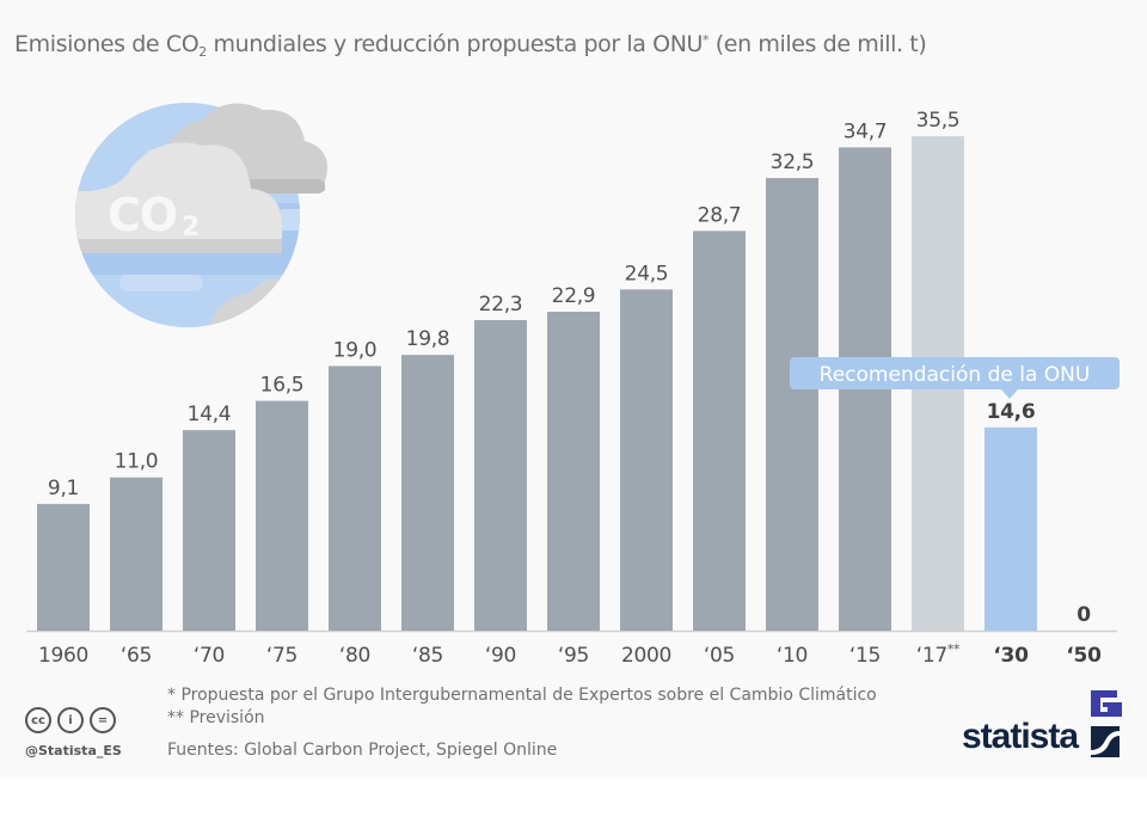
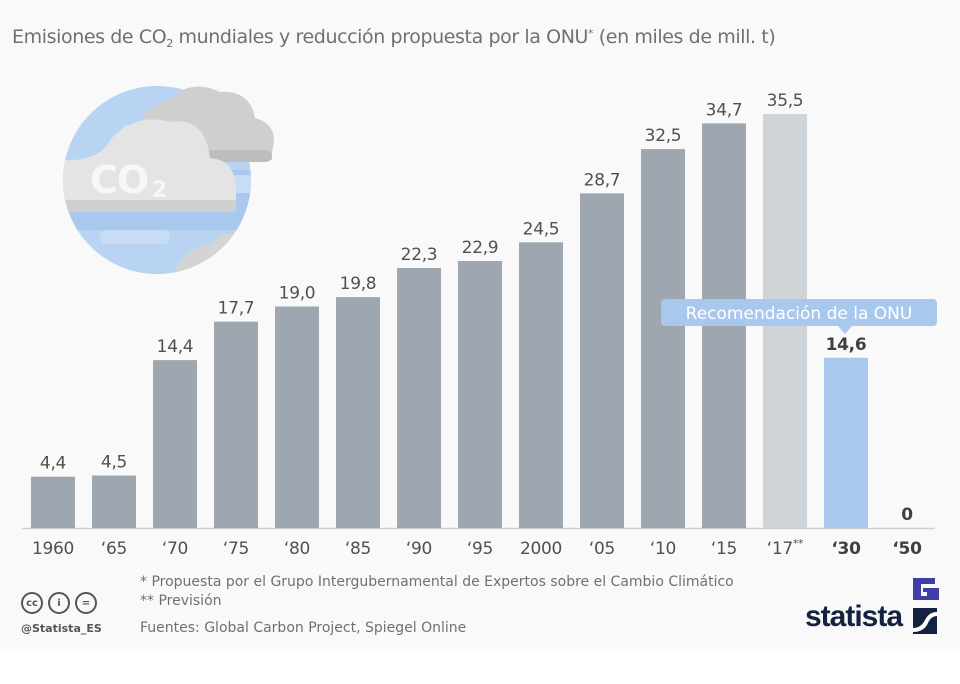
1960: 9,1 -> 4,4
‘65: 11,0 -> 4,5
‘75: 16,5 -> 17,7
